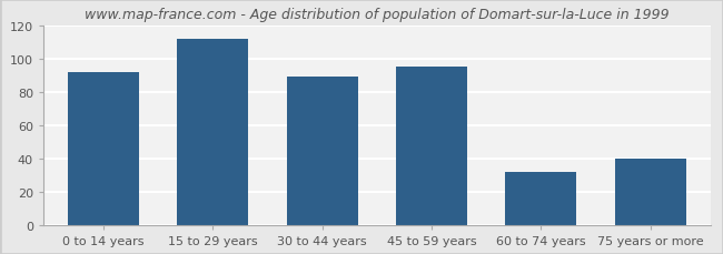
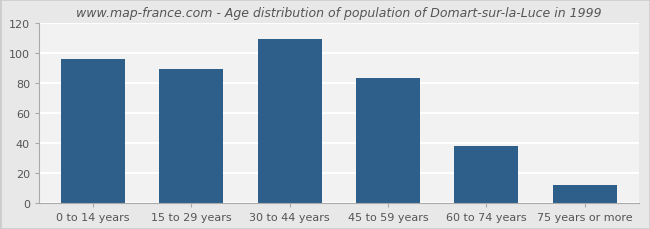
0 to 14 years: 92 -> 96
15 to 29 years: 112 -> 89
30 to 44 years: 89 -> 109
45 to 59 years: 95 -> 83
60 to 74 years: 32 -> 38
75 years or more: 40 -> 12
